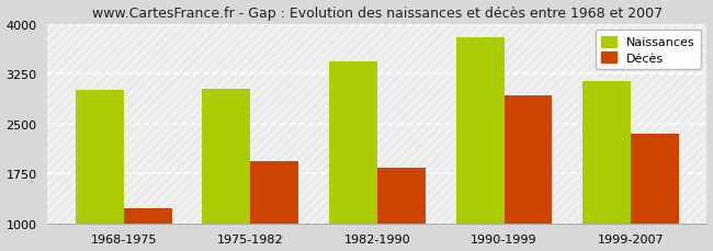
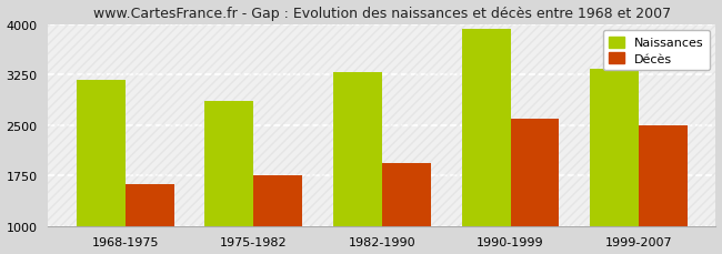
Naissances/1968-1975: 3000 -> 3170
Décès/1968-1975: 1220 -> 1620
Naissances/1975-1982: 3020 -> 2860
Décès/1975-1982: 1940 -> 1760
Naissances/1982-1990: 3440 -> 3290
Décès/1982-1990: 1840 -> 1940
Naissances/1990-1999: 3800 -> 3920
Décès/1990-1999: 2920 -> 2590
Naissances/1999-2007: 3140 -> 3330
Décès/1999-2007: 2340 -> 2490
